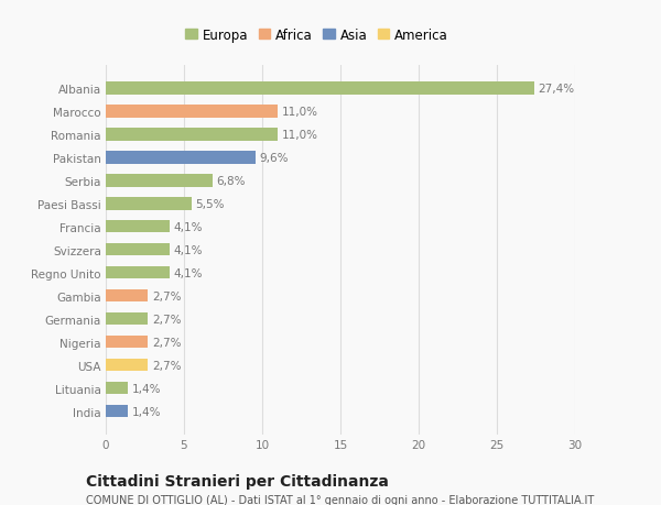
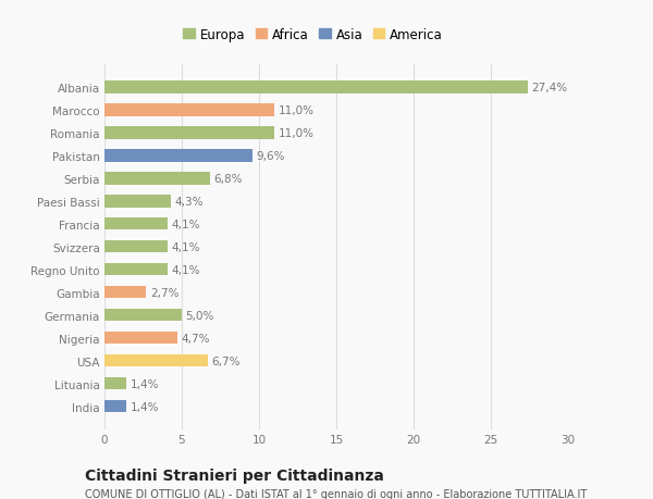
Paesi Bassi: 5,5% -> 4,3%
Germania: 2,7% -> 5,0%
Nigeria: 2,7% -> 4,7%
USA: 2,7% -> 6,7%
